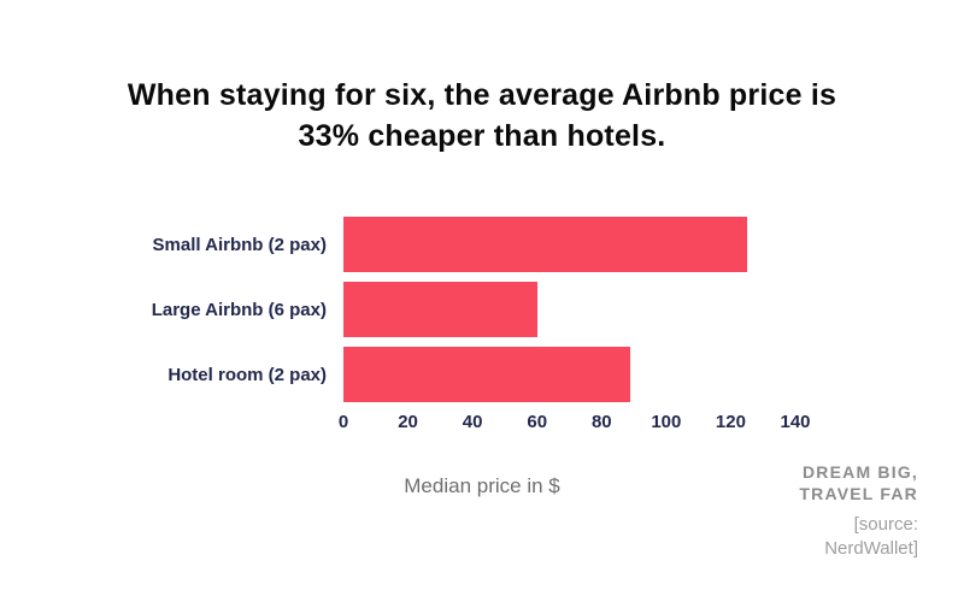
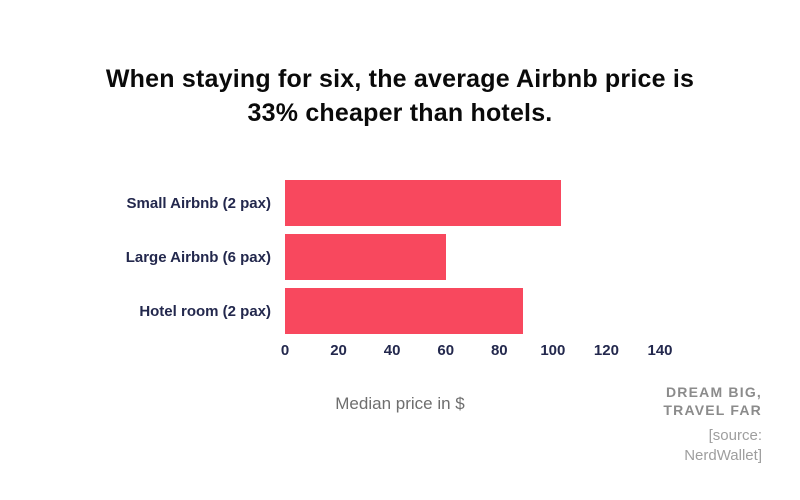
Small Airbnb (2 pax): 125 -> 103
